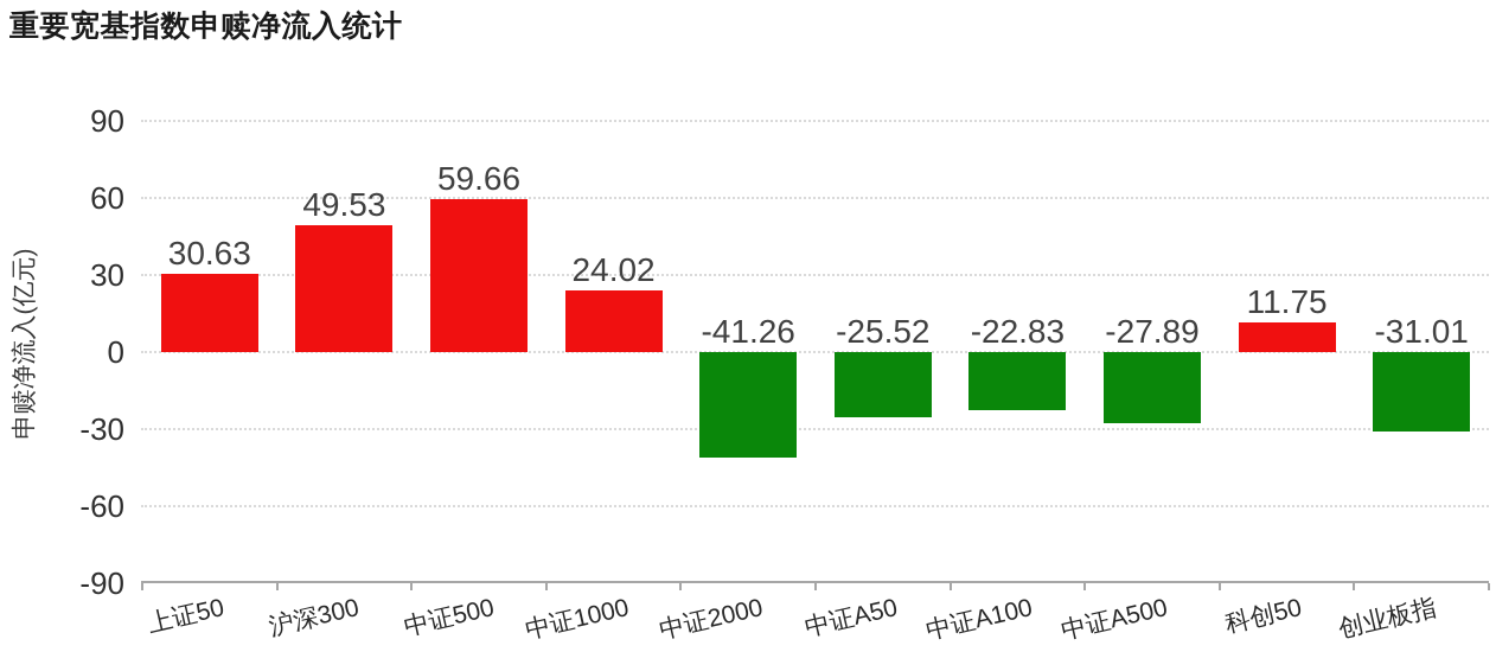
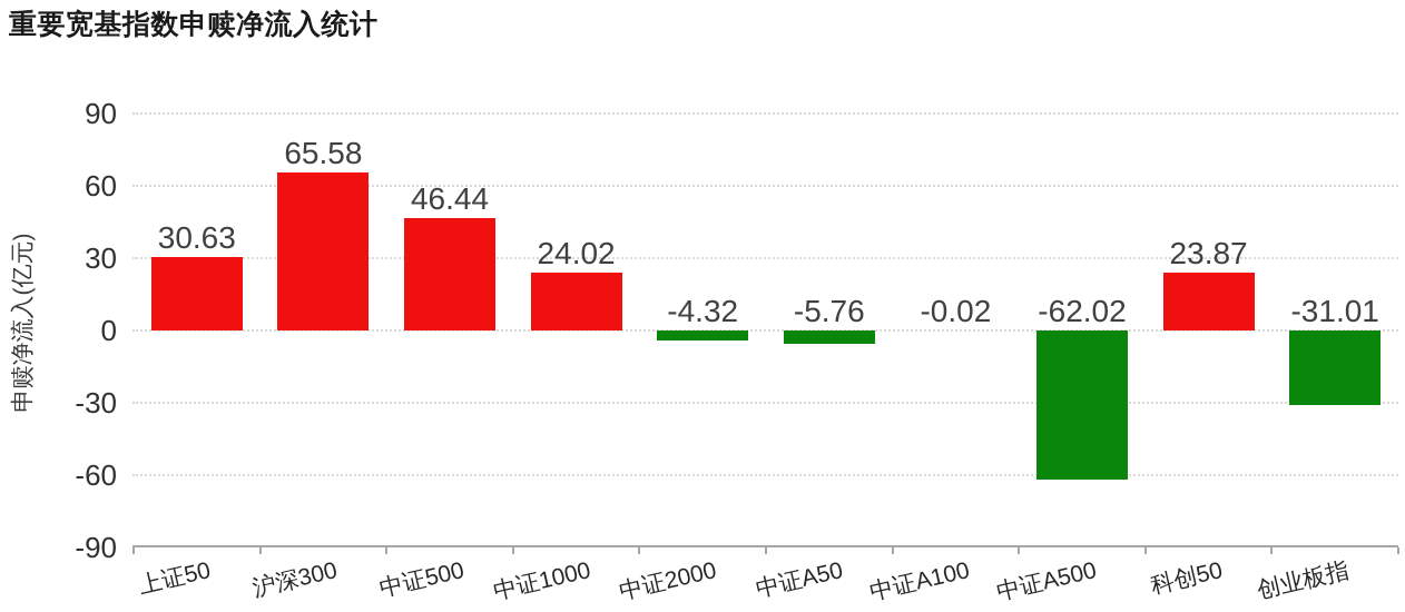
沪深300: 49.53 -> 65.58
中证500: 59.66 -> 46.44
中证2000: -41.26 -> -4.32
中证A50: -25.52 -> -5.76
中证A100: -22.83 -> -0.02
中证A500: -27.89 -> -62.02
科创50: 11.75 -> 23.87
